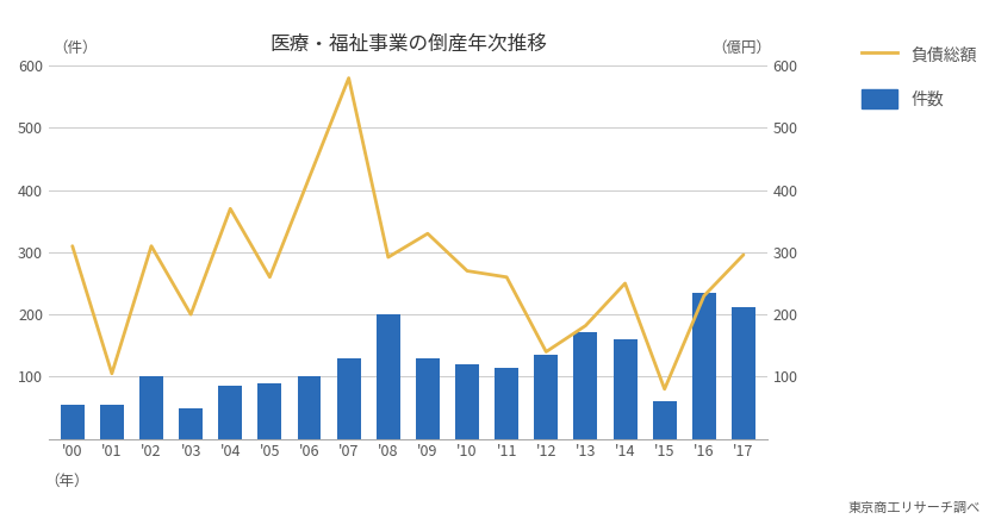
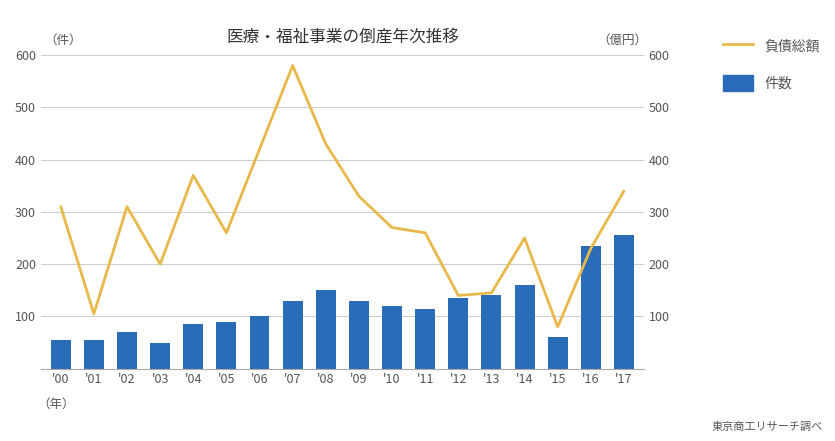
件数/'02: 100 -> 70
件数/'08: 200 -> 150
負債総額/'08: 292 -> 430
件数/'13: 172 -> 140
負債総額/'13: 182 -> 145
件数/'17: 212 -> 255
負債総額/'17: 296 -> 340
